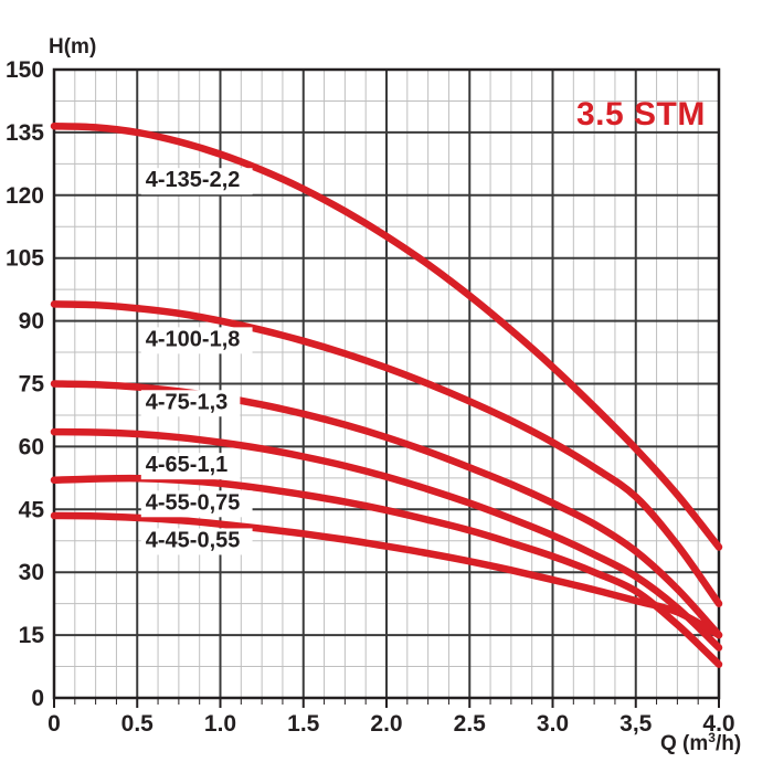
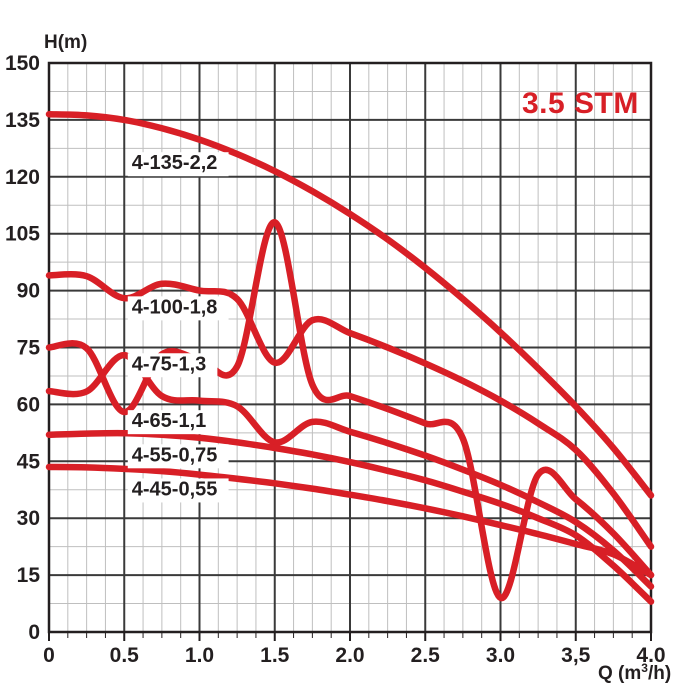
4-100-1,8/0.5: 93 -> 88
4-75-1,3/0.5: 74 -> 58
4-65-1,1/0.5: 63 -> 73
4-100-1,8/1.5: 85 -> 71
4-75-1,3/1.5: 68 -> 108
4-65-1,1/1.5: 58 -> 50
4-75-1,3/3.0: 46 -> 9
